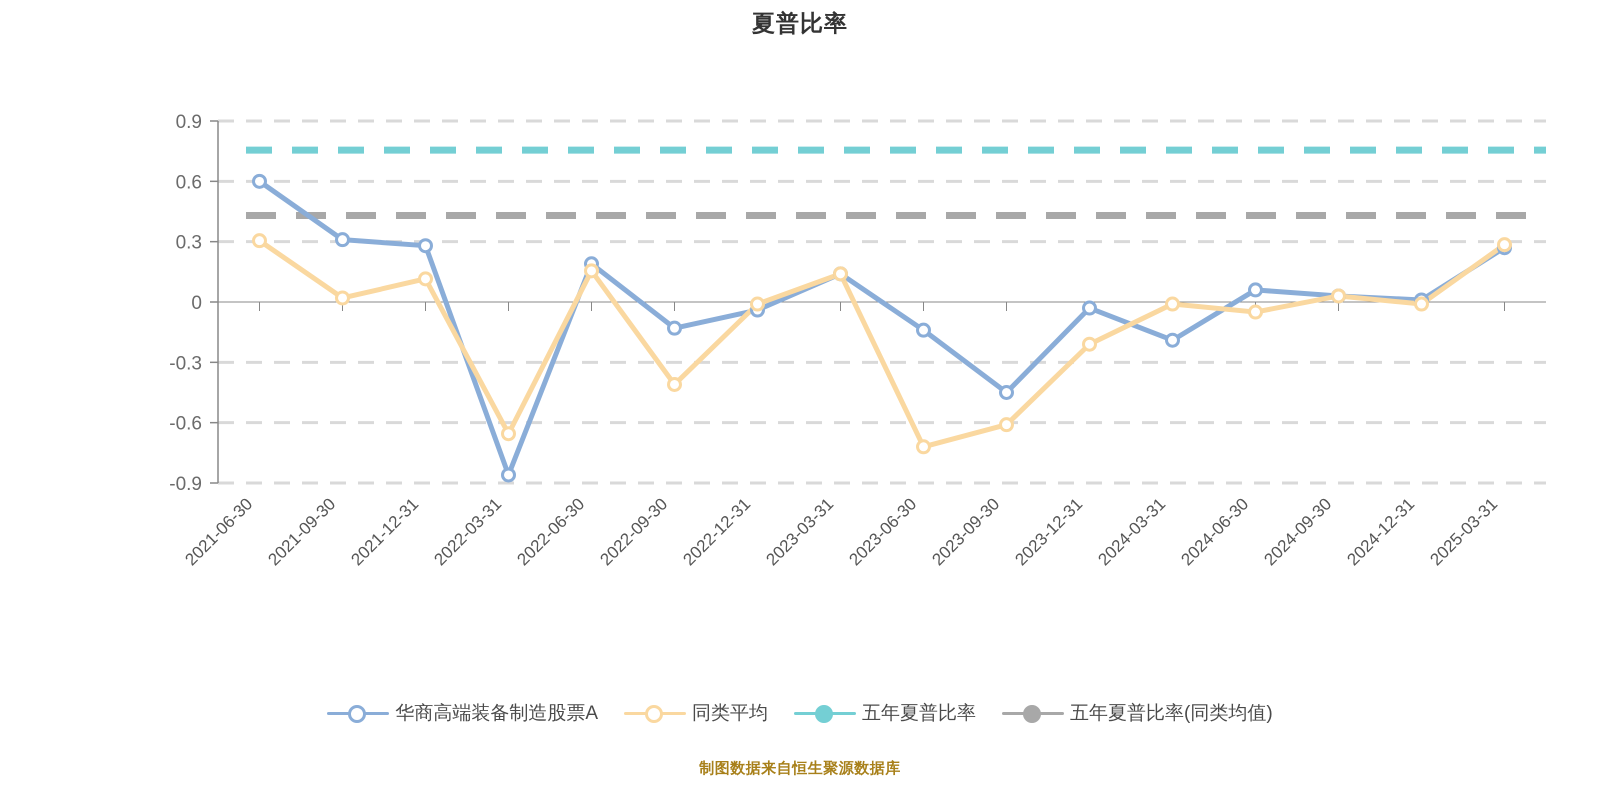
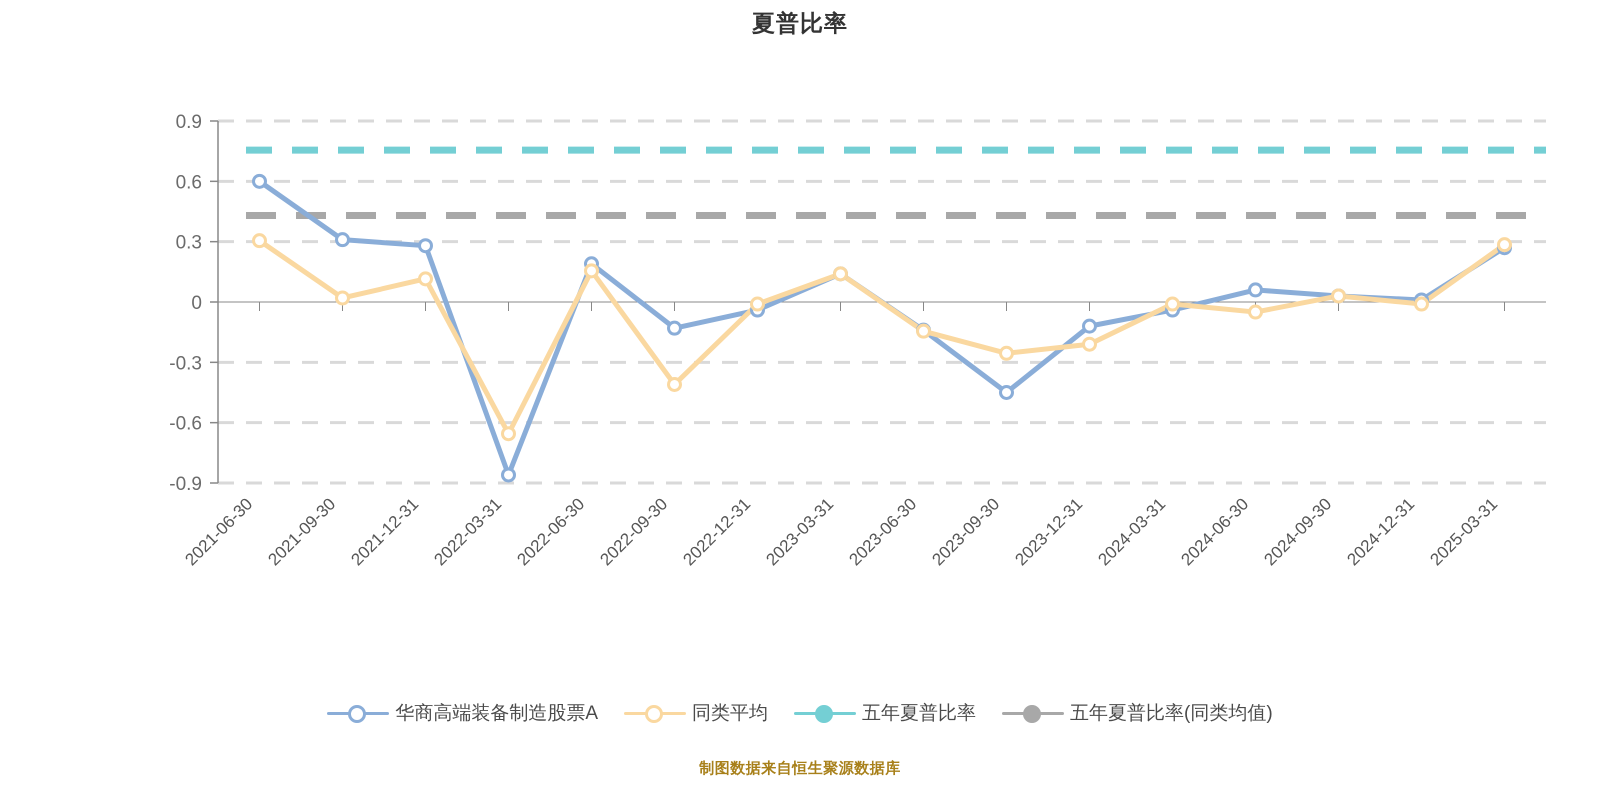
同类平均/2023-06-30: -0.72 -> -0.14
同类平均/2023-09-30: -0.61 -> -0.26
华商高端装备制造股票A/2023-12-31: -0.03 -> -0.12
华商高端装备制造股票A/2024-03-31: -0.19 -> -0.04
